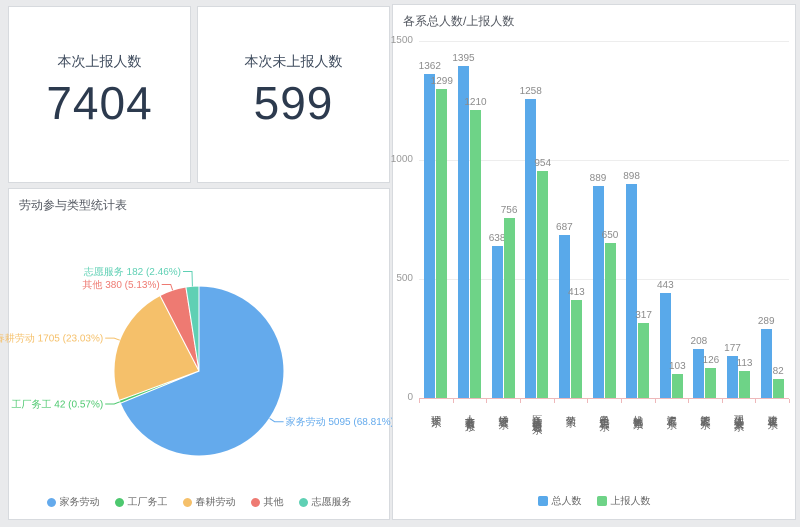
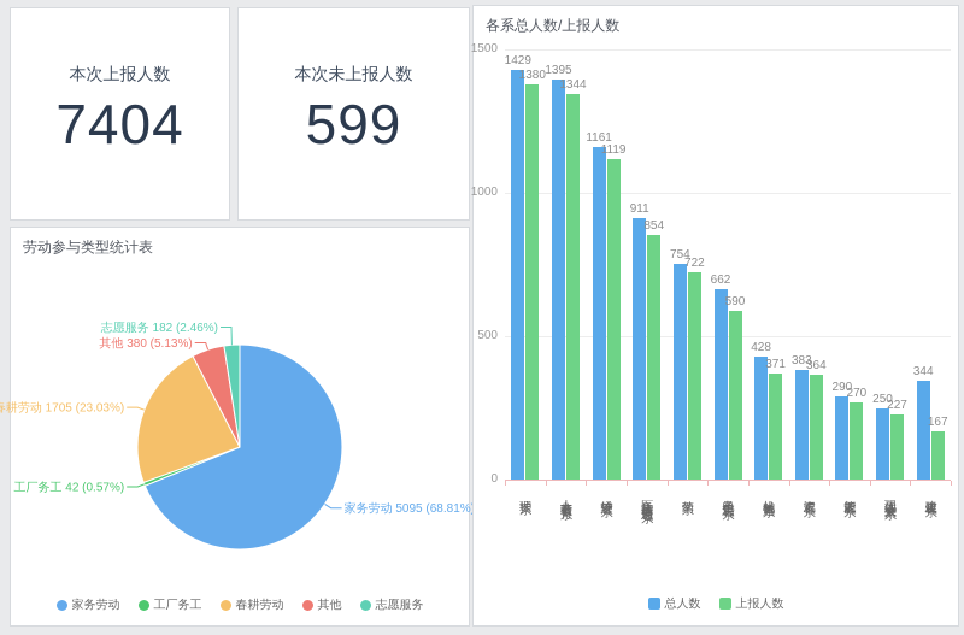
各系总人数/上报人数/总人数/护理系: 1362 -> 1429
各系总人数/上报人数/上报人数/护理系: 1299 -> 1380
各系总人数/上报人数/上报人数/人文艺术教育系: 1210 -> 1344
各系总人数/上报人数/总人数/经济管理系: 638 -> 1161
各系总人数/上报人数/上报人数/经济管理系: 756 -> 1119
各系总人数/上报人数/总人数/医学技术与信息管理系: 1258 -> 911
各系总人数/上报人数/上报人数/医学技术与信息管理系: 954 -> 854
各系总人数/上报人数/总人数/药学系: 687 -> 754
各系总人数/上报人数/上报人数/药学系: 413 -> 722
各系总人数/上报人数/总人数/电子信息工程系: 889 -> 662
各系总人数/上报人数/上报人数/电子信息工程系: 650 -> 590
各系总人数/上报人数/总人数/机械制造系: 898 -> 428
各系总人数/上报人数/上报人数/机械制造系: 317 -> 371
各系总人数/上报人数/总人数/汽车工程系: 443 -> 383
各系总人数/上报人数/上报人数/汽车工程系: 103 -> 364
各系总人数/上报人数/总人数/能源工程系: 208 -> 290
各系总人数/上报人数/上报人数/能源工程系: 126 -> 270
各系总人数/上报人数/总人数/现代农业技术系: 177 -> 250
各系总人数/上报人数/上报人数/现代农业技术系: 113 -> 227
各系总人数/上报人数/总人数/建筑工程系: 289 -> 344
各系总人数/上报人数/上报人数/建筑工程系: 82 -> 167
